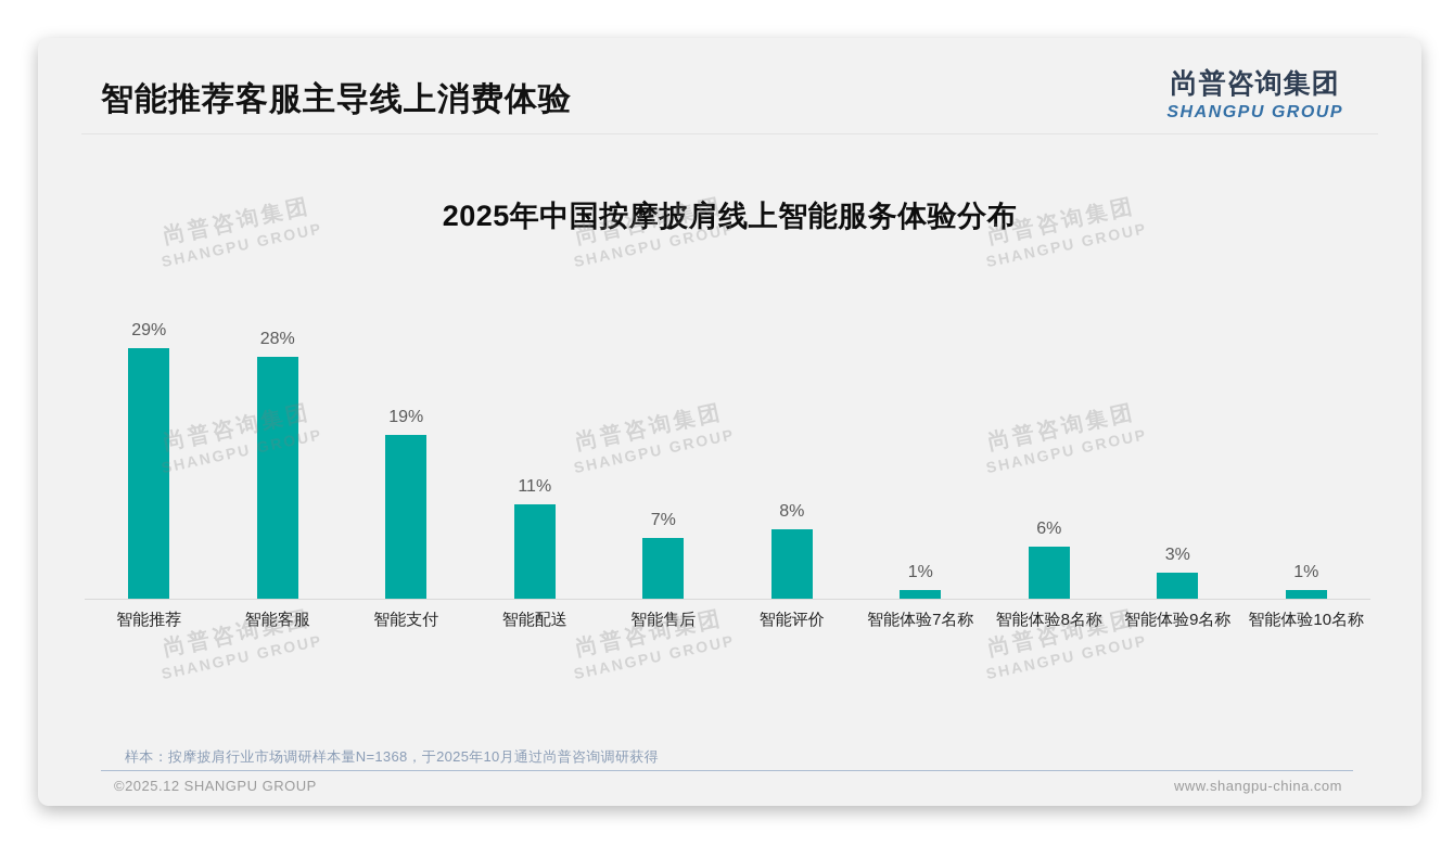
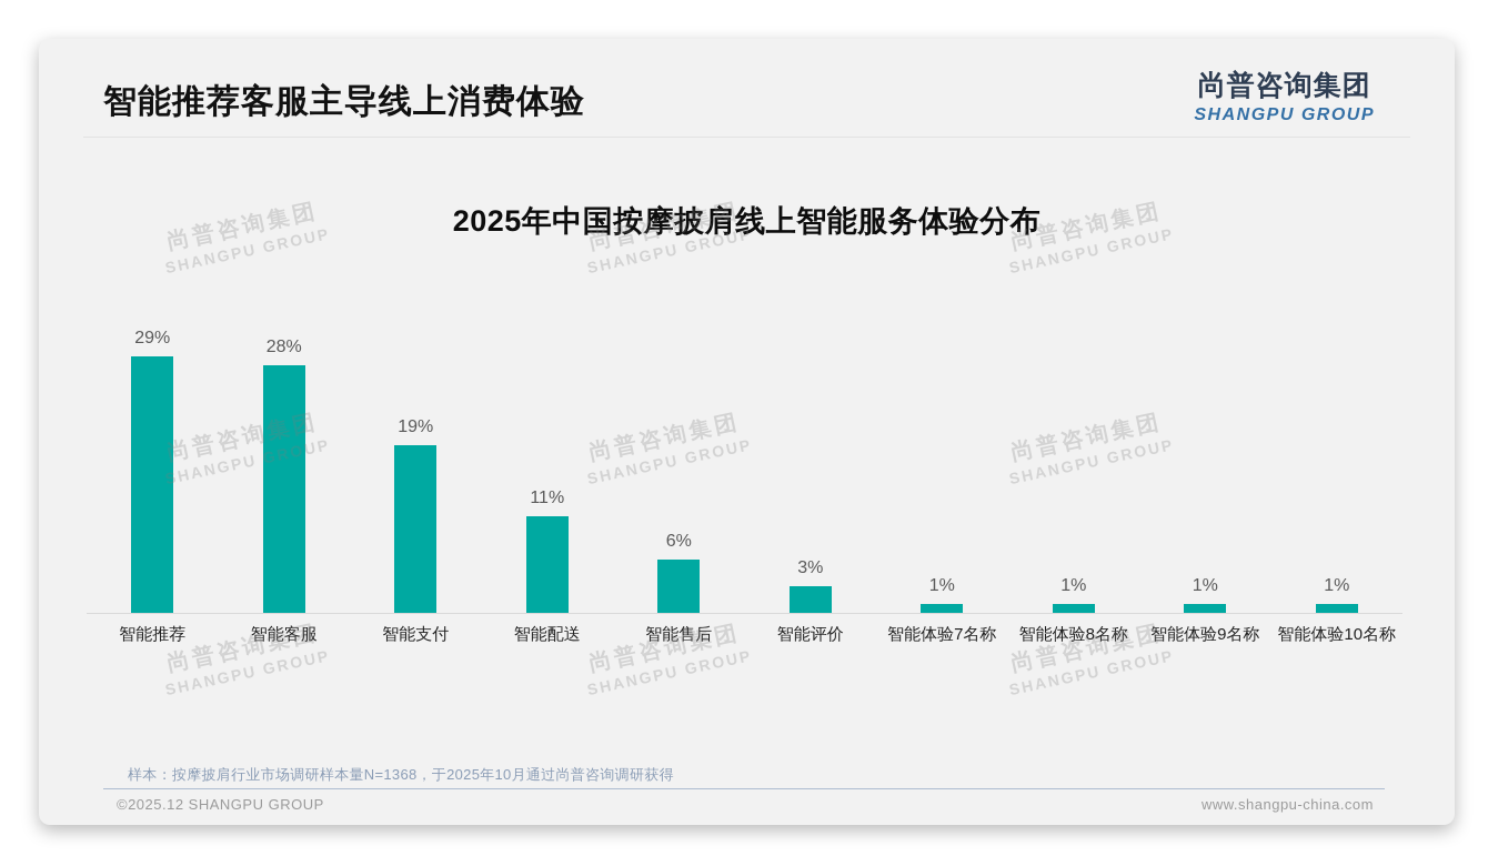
智能售后: 7% -> 6%
智能评价: 8% -> 3%
智能体验8名称: 6% -> 1%
智能体验9名称: 3% -> 1%
